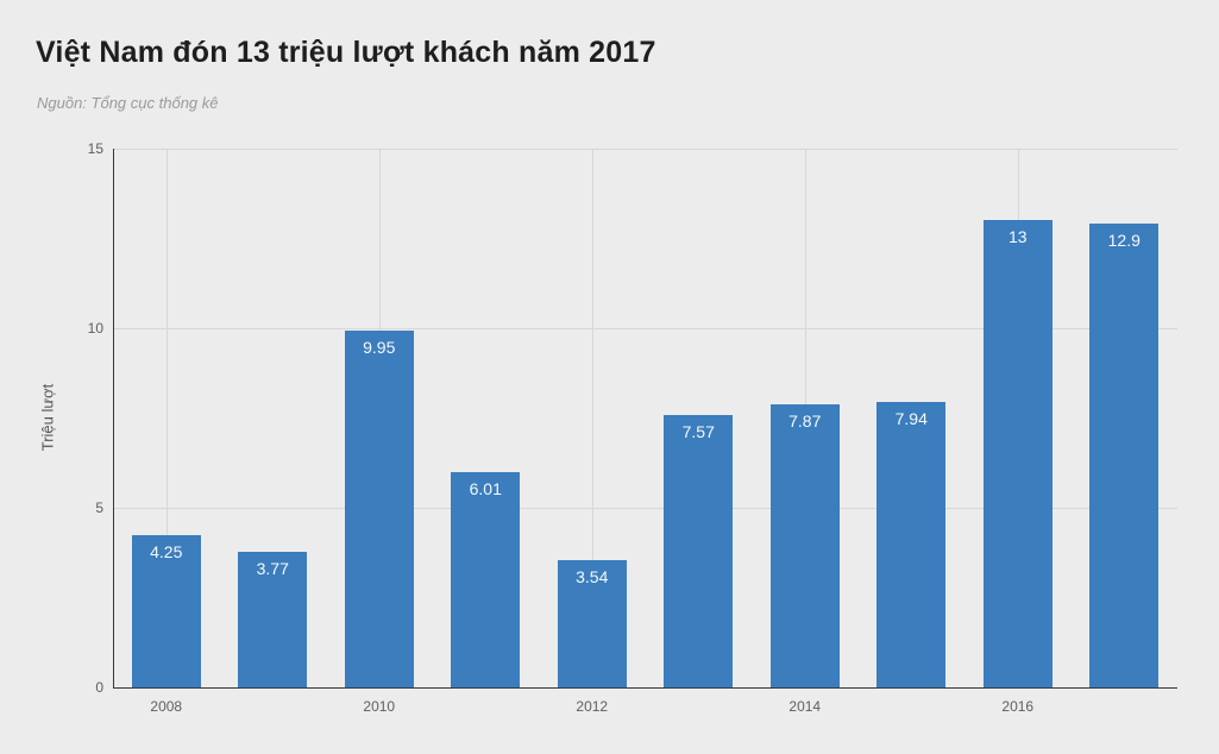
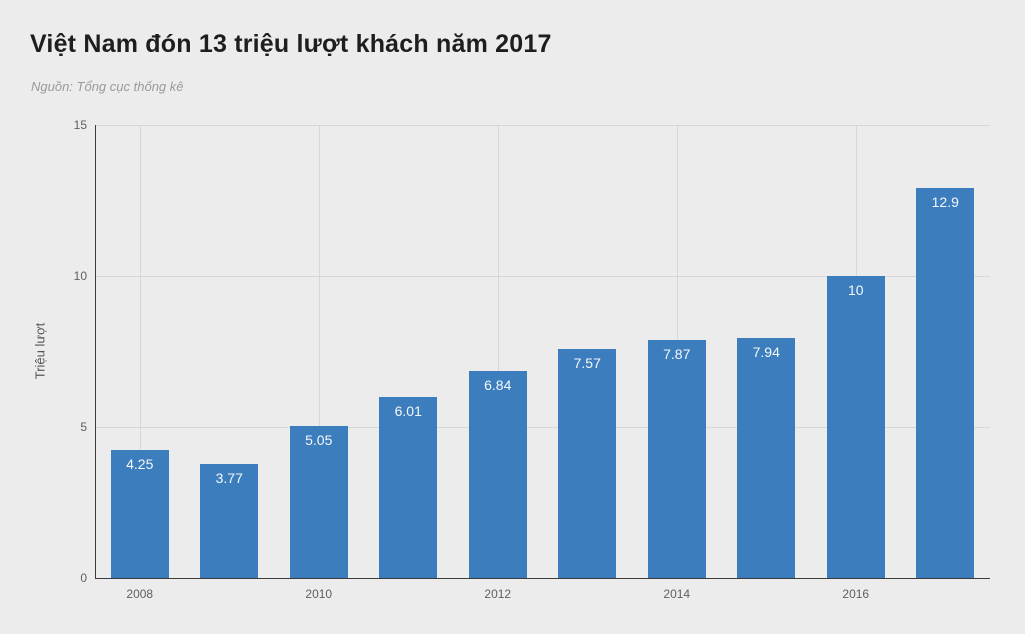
2010: 9.95 -> 5.05
2012: 3.54 -> 6.84
2016: 13 -> 10
